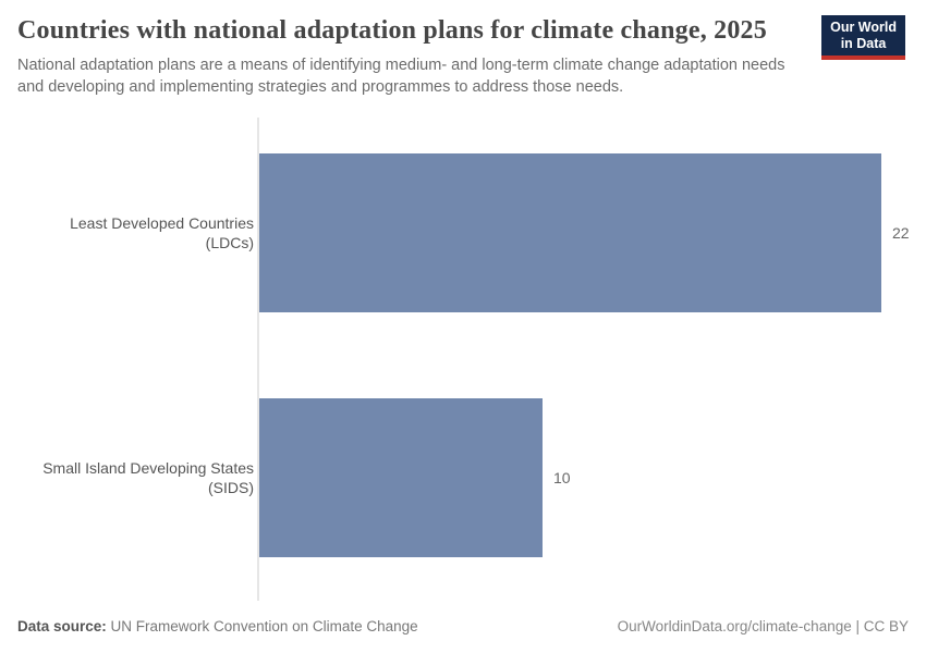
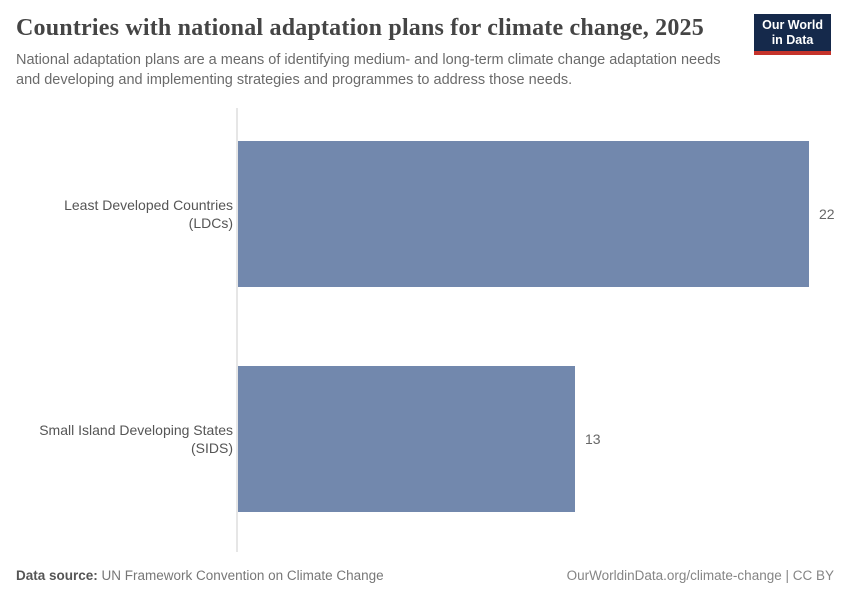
Small Island Developing States (SIDS): 10 -> 13
